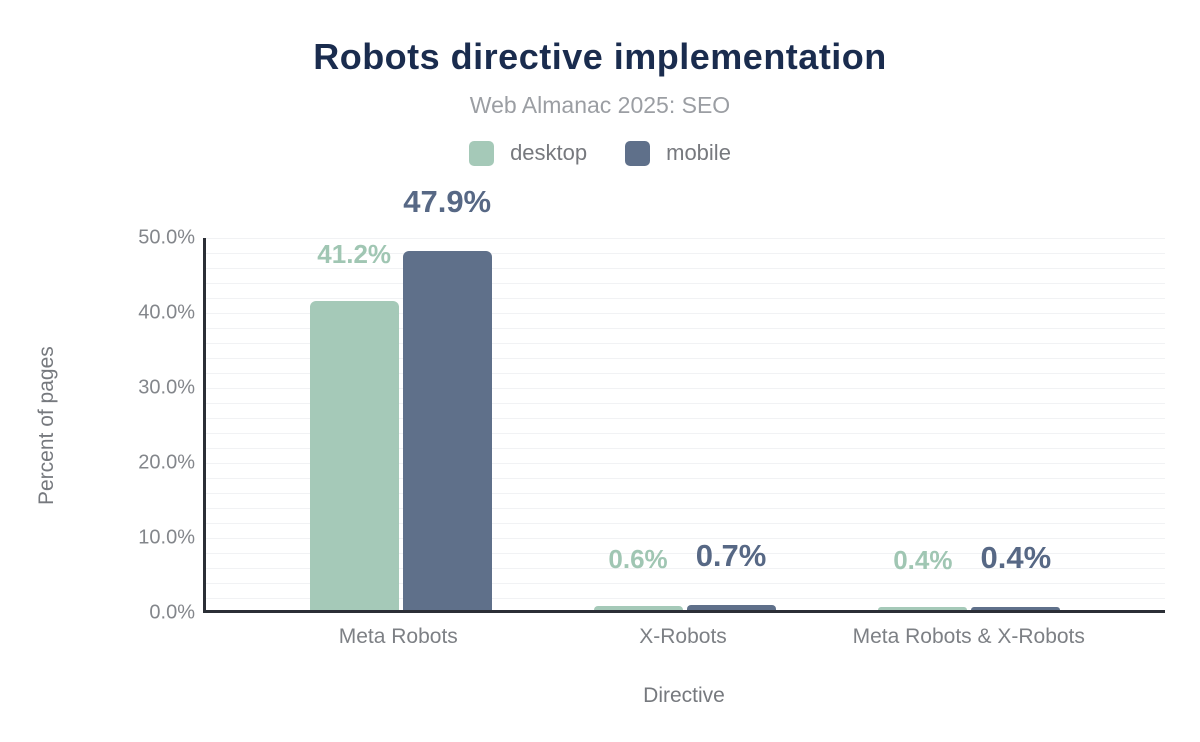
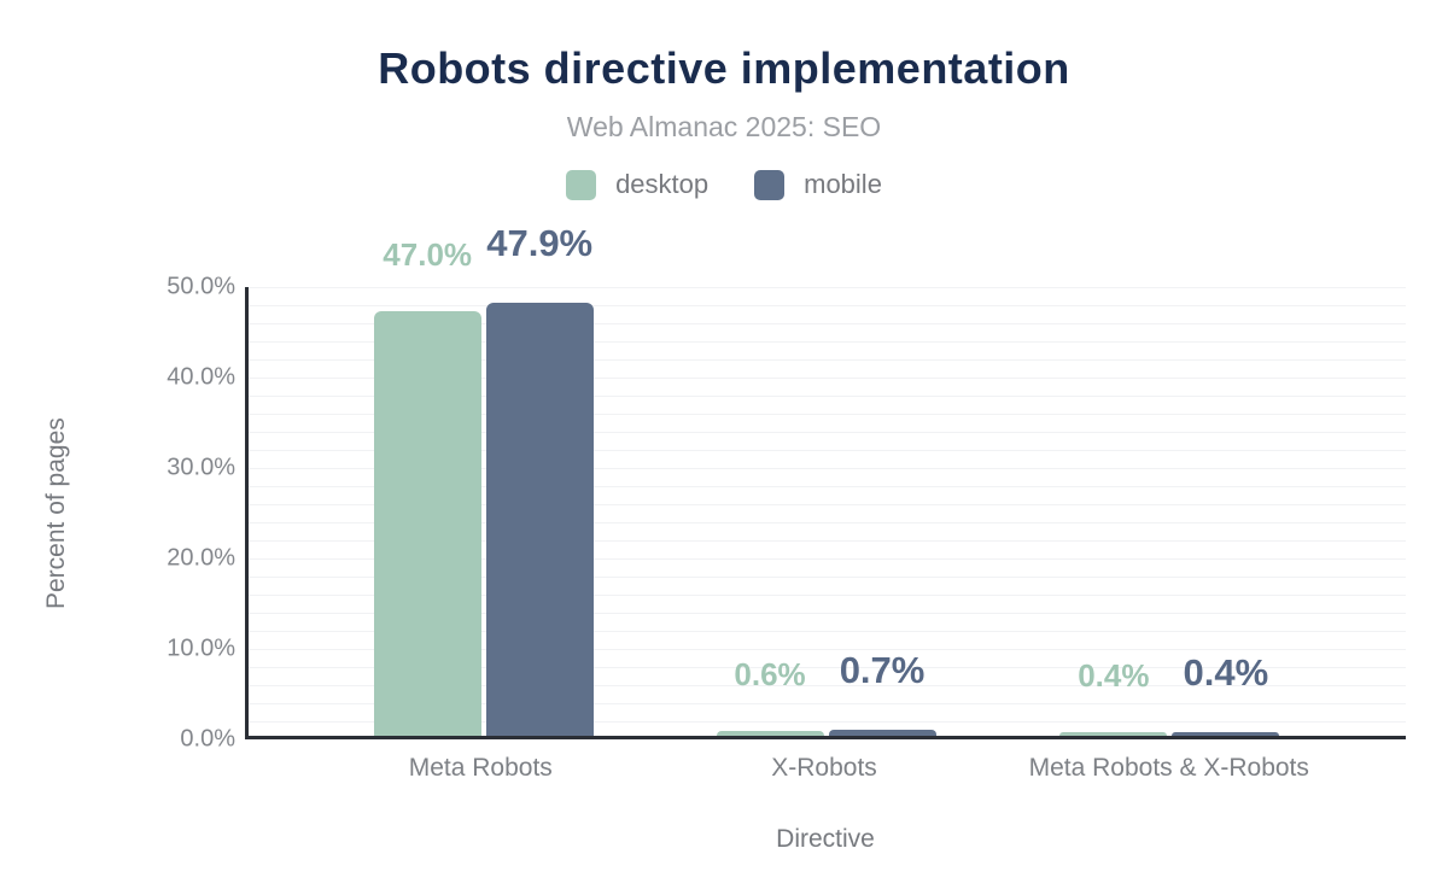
desktop/Meta Robots: 41.2% -> 47.0%
